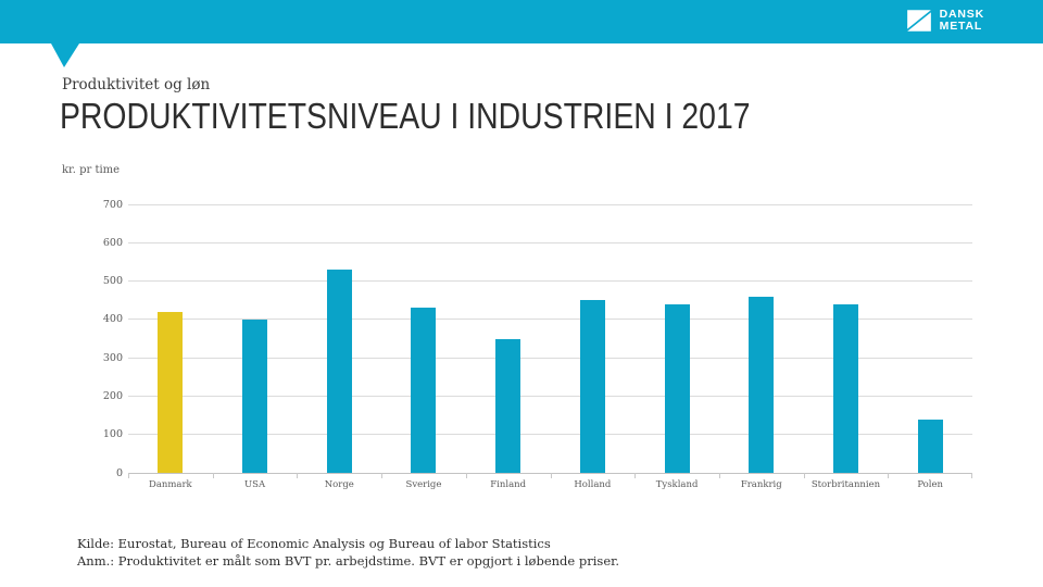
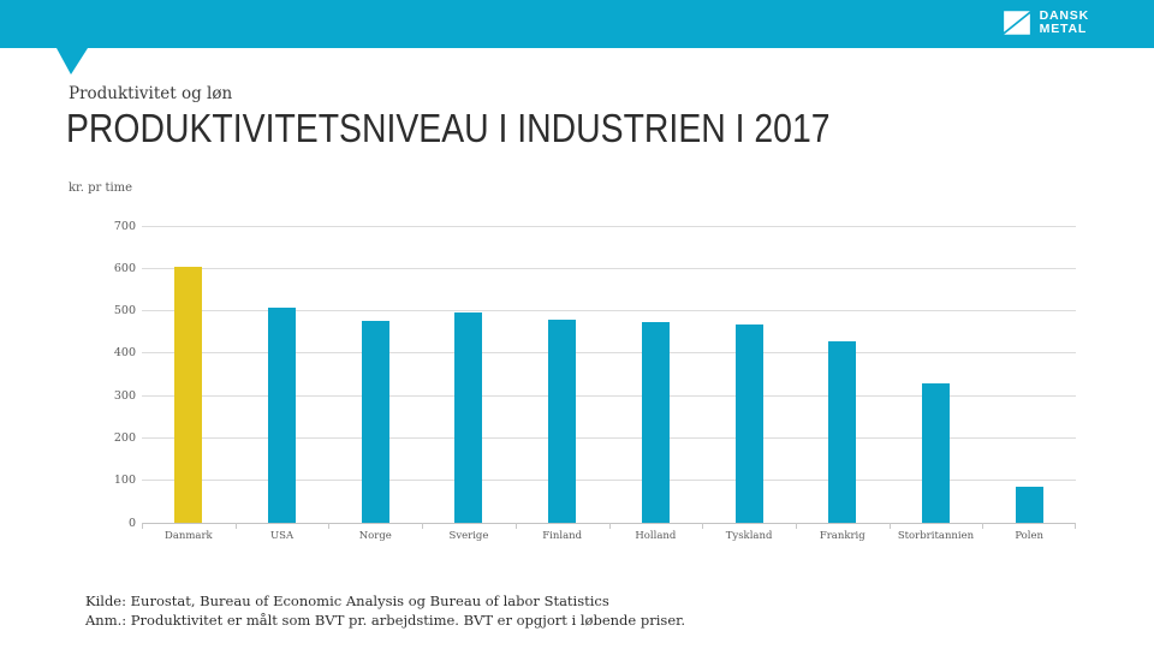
Danmark: 420 -> 600
USA: 400 -> 510
Norge: 530 -> 480
Sverige: 430 -> 500
Finland: 350 -> 480
Holland: 450 -> 470
Tyskland: 440 -> 470
Frankrig: 460 -> 430
Storbritannien: 440 -> 330
Polen: 140 -> 80
